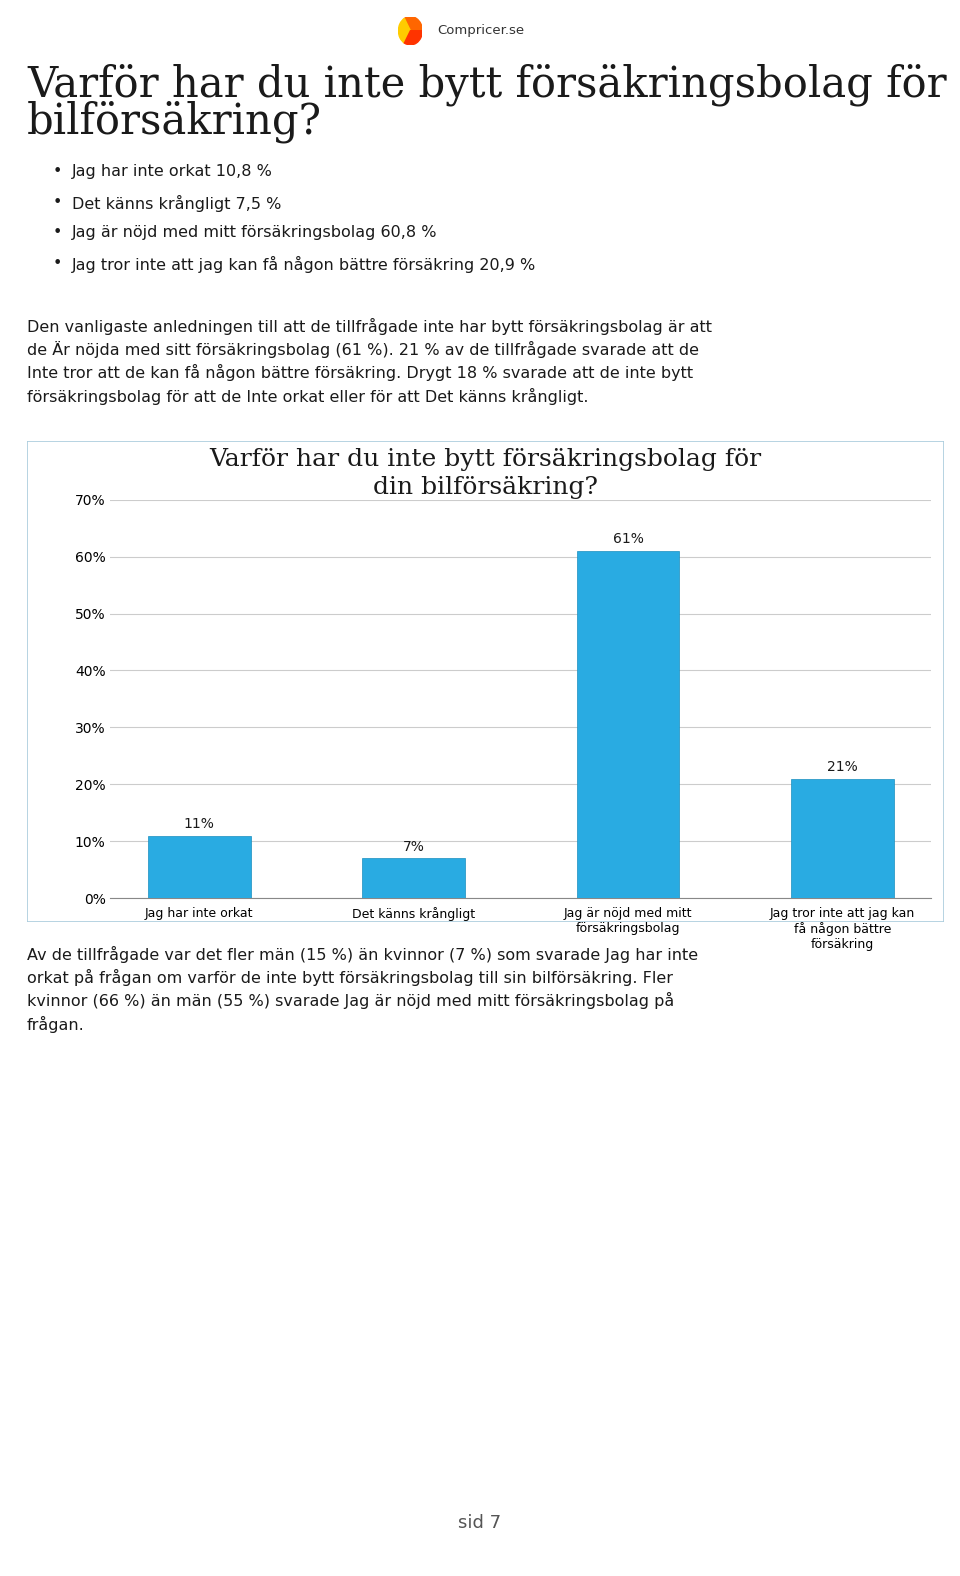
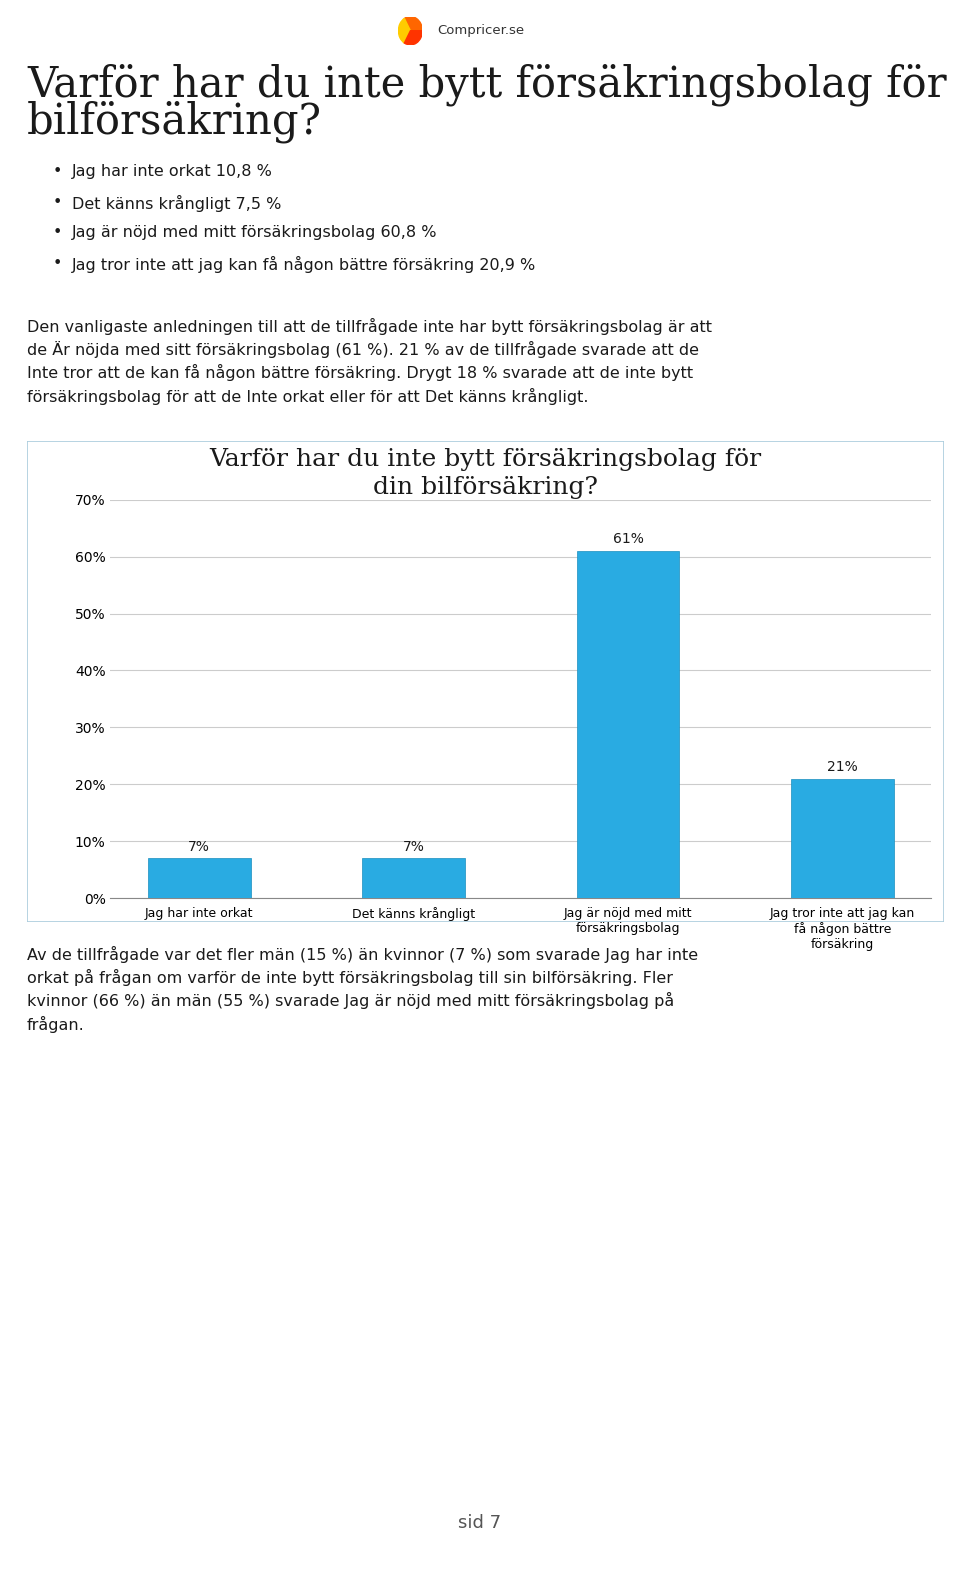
Jag har inte orkat: 11% -> 7%
